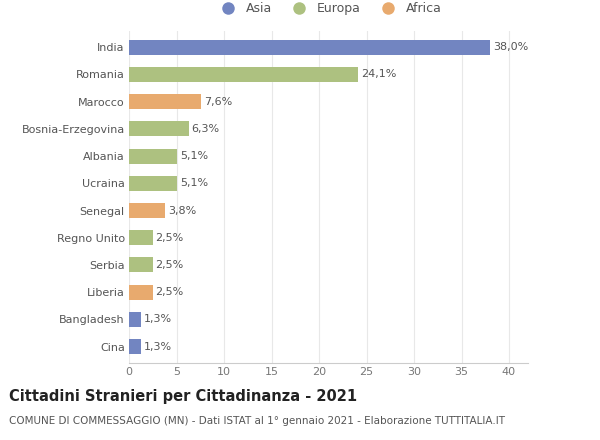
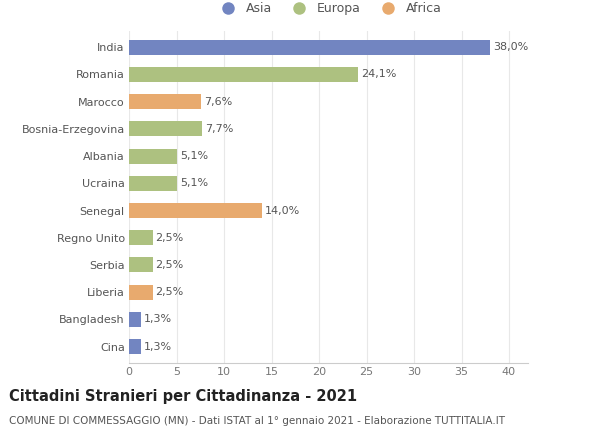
Bosnia-Erzegovina: 6,3% -> 7,7%
Senegal: 3,8% -> 14,0%
